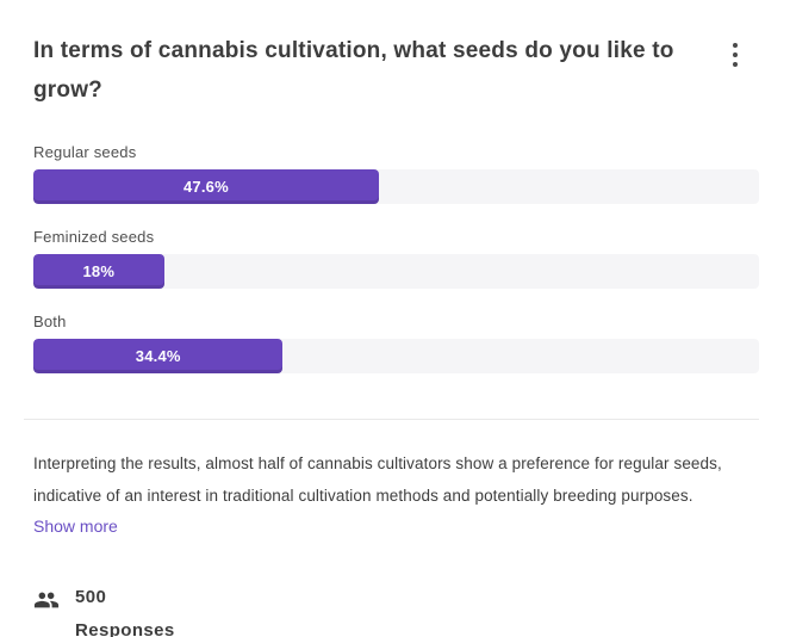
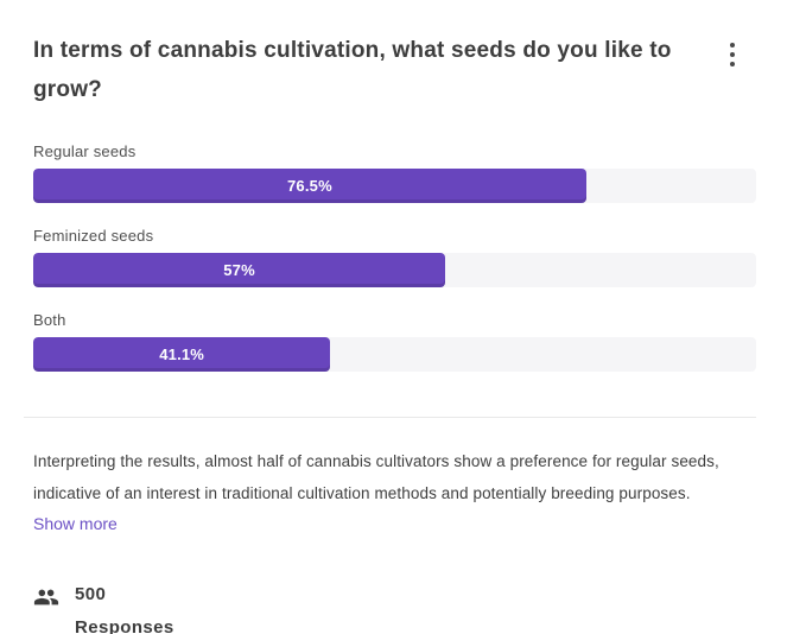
Regular seeds: 47.6% -> 76.5%
Feminized seeds: 18% -> 57%
Both: 34.4% -> 41.1%
